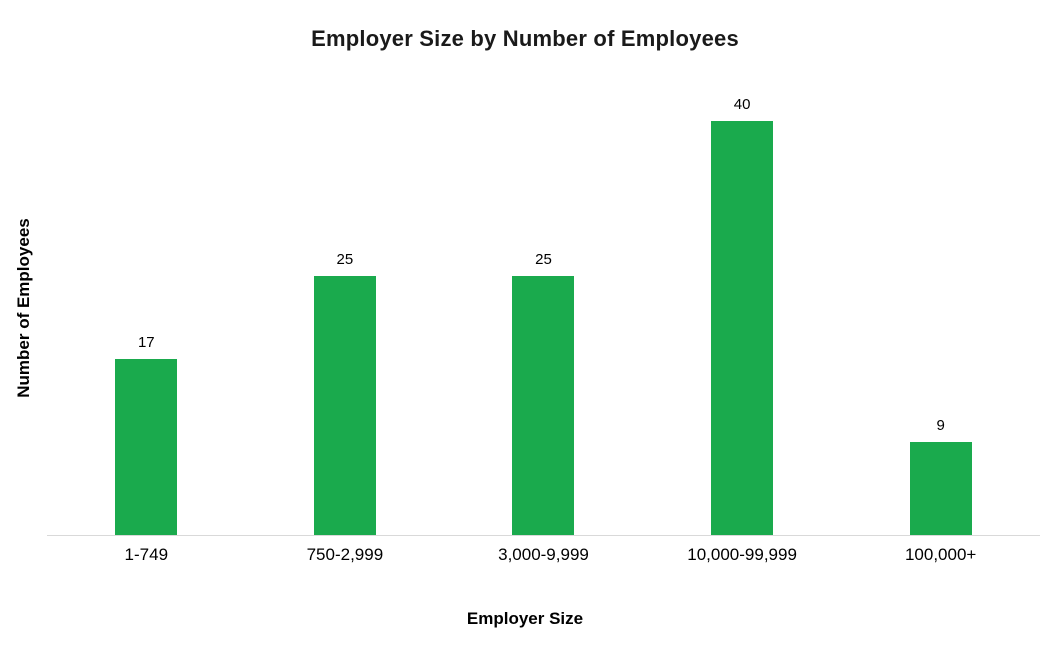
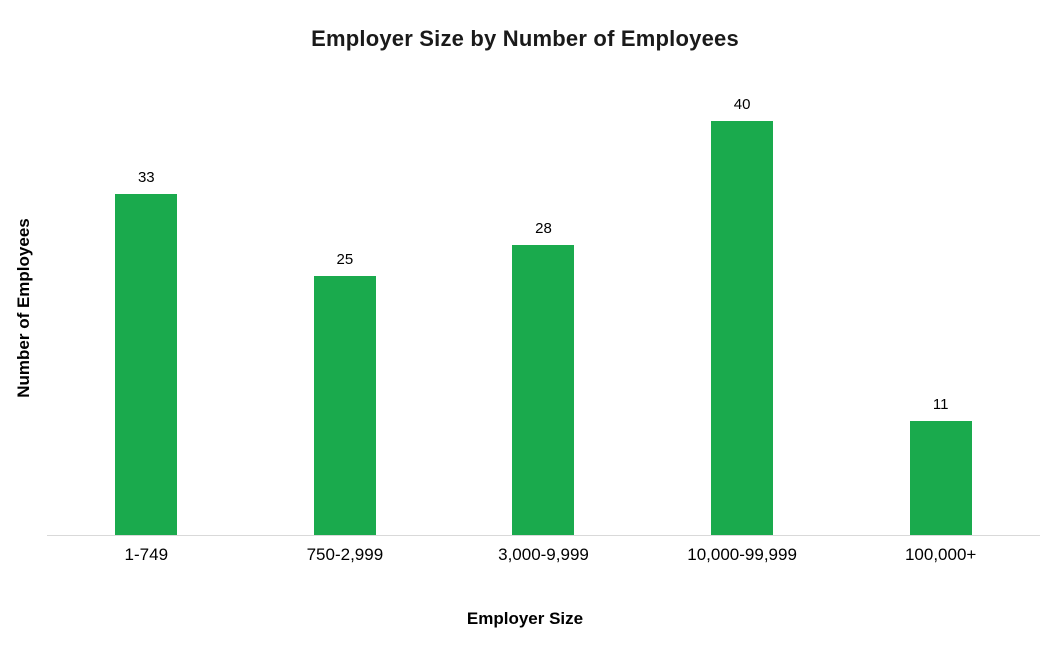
1-749: 17 -> 33
3,000-9,999: 25 -> 28
100,000+: 9 -> 11
